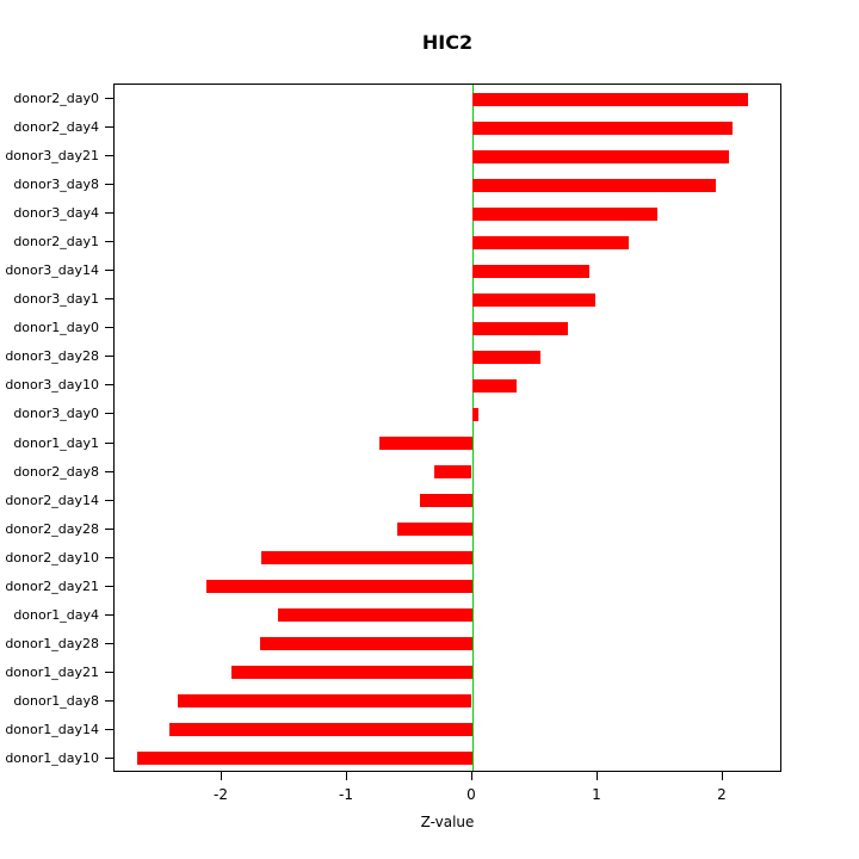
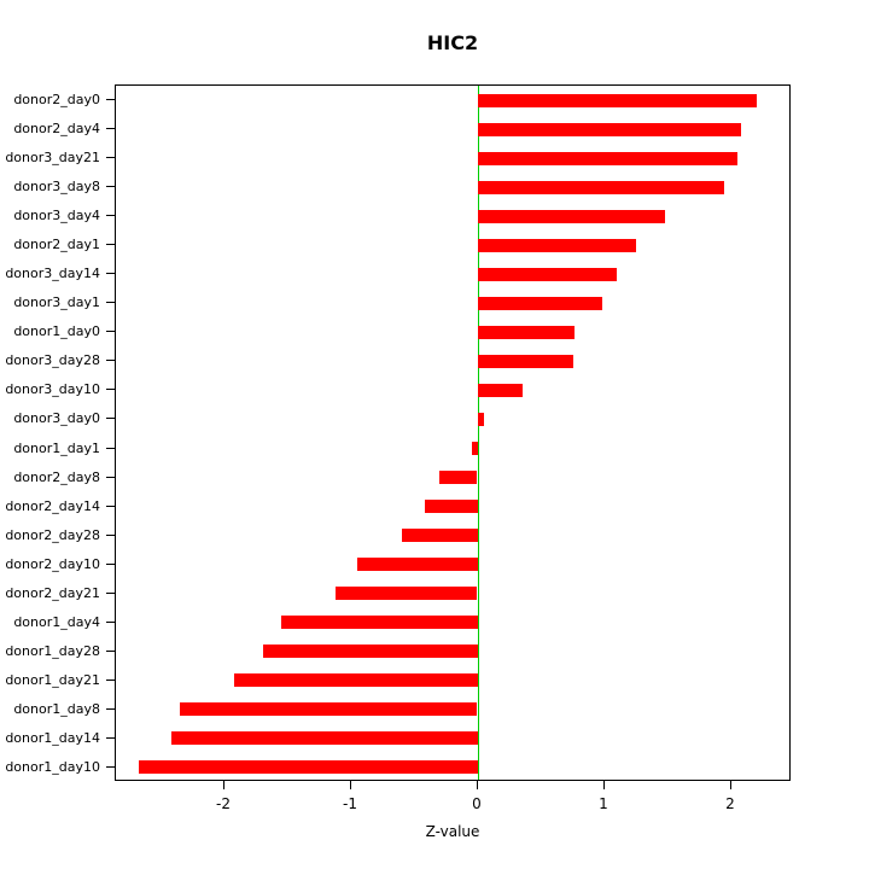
donor3_day14: 0.93 -> 1.10
donor3_day28: 0.54 -> 0.75
donor1_day1: -0.74 -> -0.05
donor2_day10: -1.69 -> -0.95
donor2_day21: -2.13 -> -1.12
